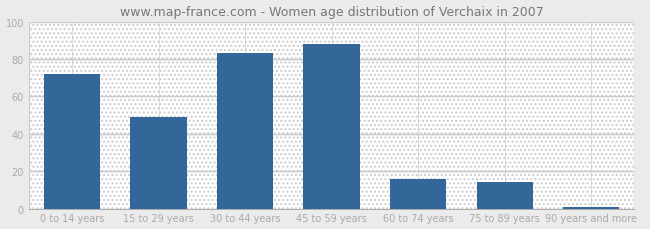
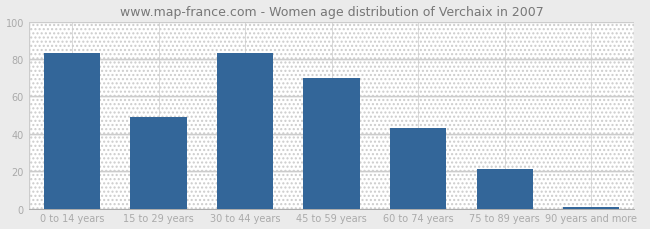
0 to 14 years: 72 -> 83
45 to 59 years: 88 -> 70
60 to 74 years: 16 -> 43
75 to 89 years: 14 -> 21
